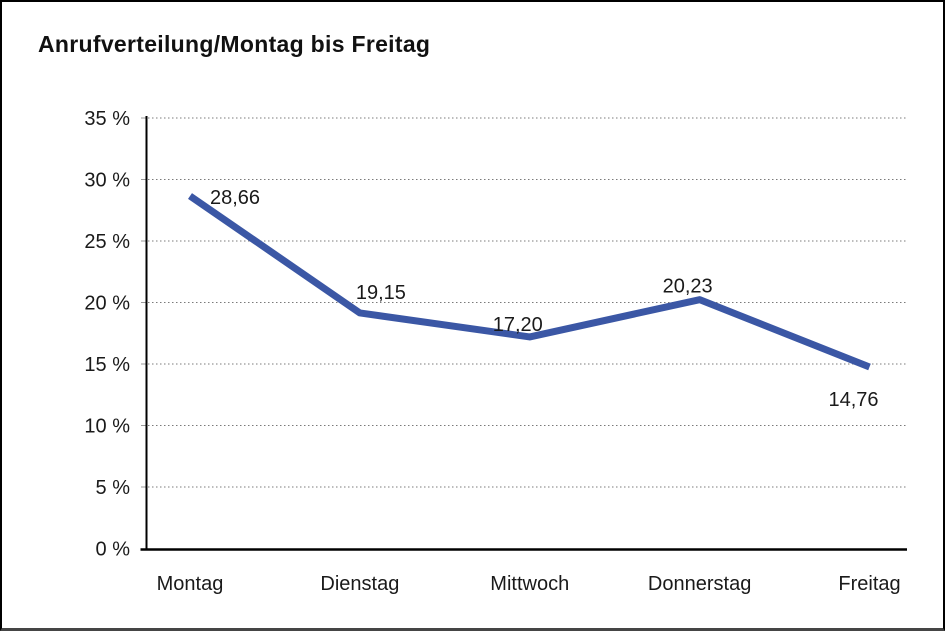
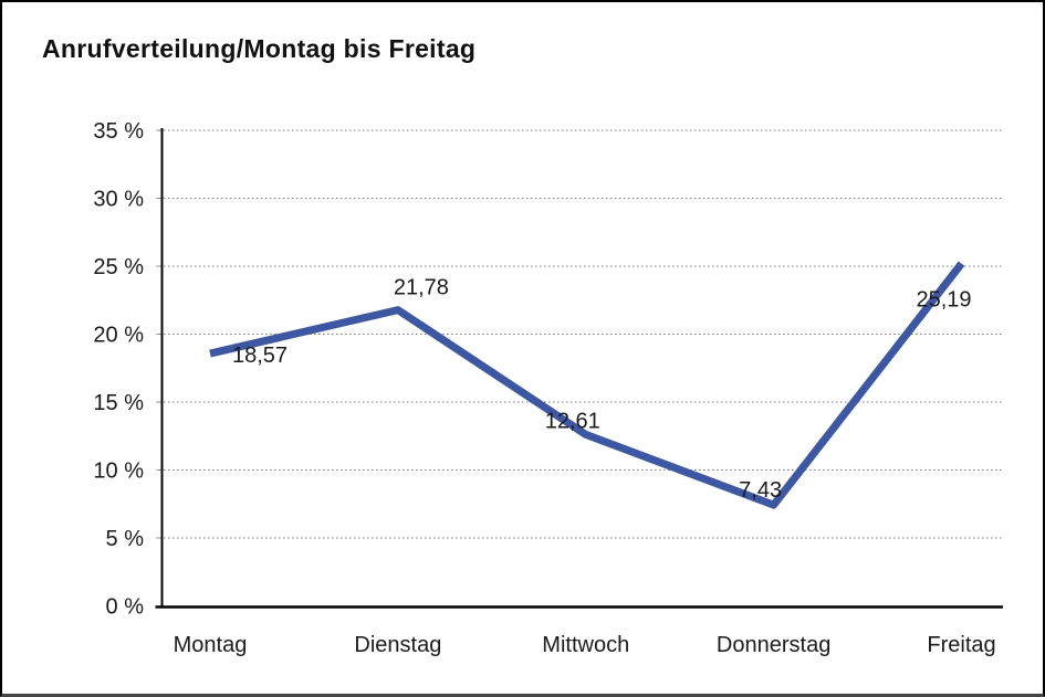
Montag: 28,66 -> 18,57
Dienstag: 19,15 -> 21,78
Mittwoch: 17,20 -> 12,61
Donnerstag: 20,23 -> 7,43
Freitag: 14,76 -> 25,19
